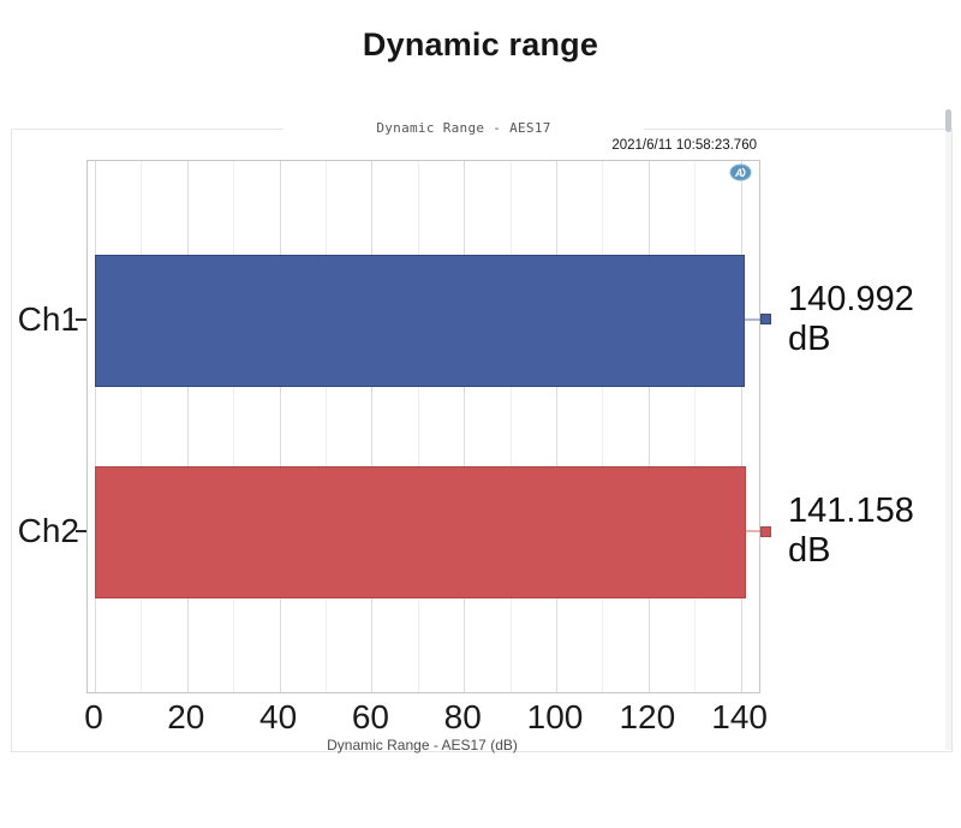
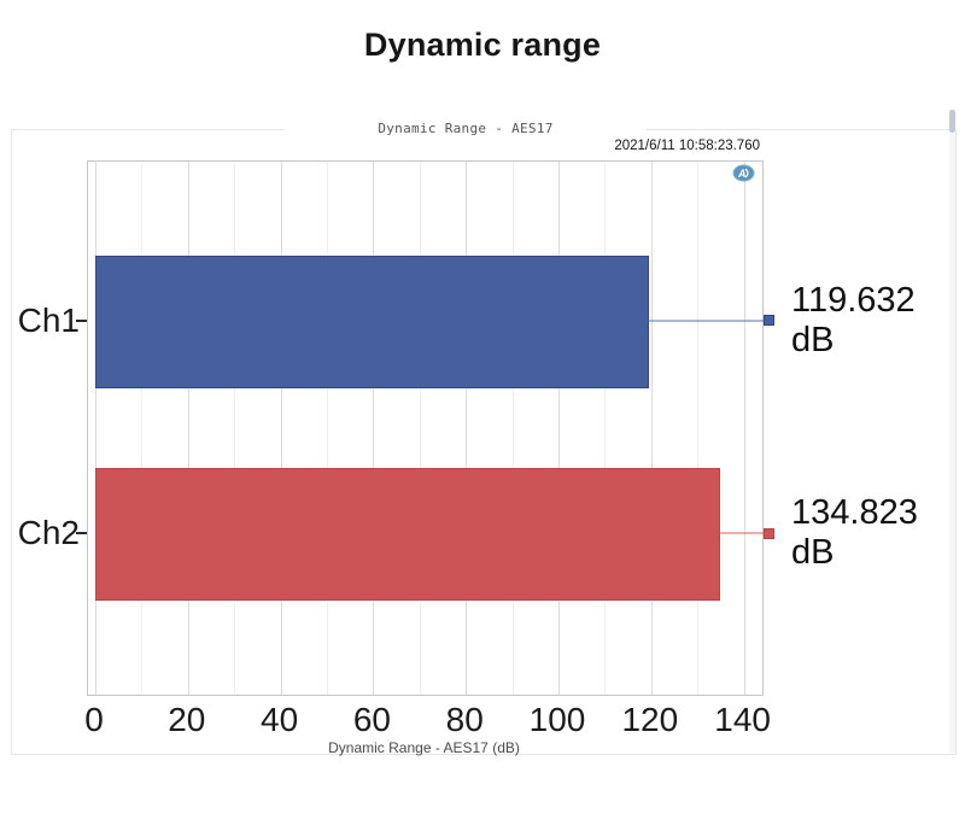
Ch1: 140.992 -> 119.632
Ch2: 141.158 -> 134.823
